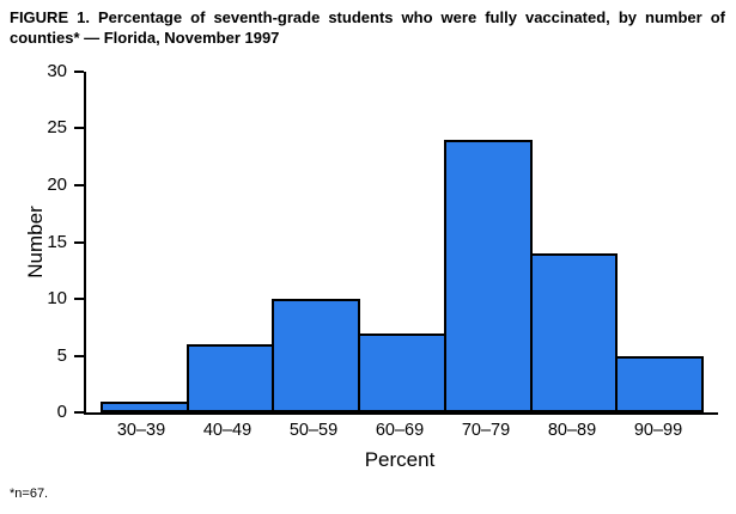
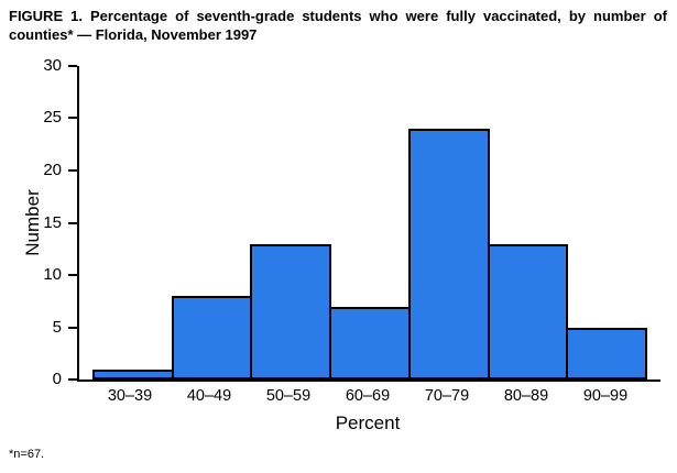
40–49: 6 -> 8
50–59: 10 -> 13
80–89: 14 -> 13
